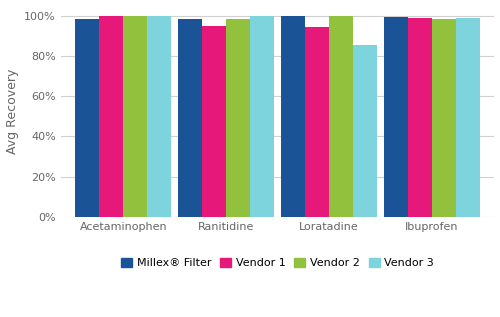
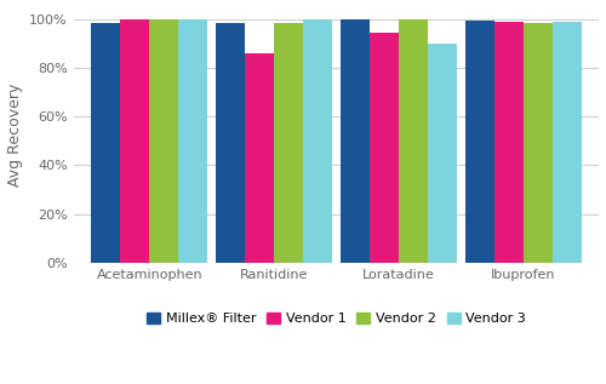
Vendor 1/Ranitidine: 95.0% -> 86.0%
Vendor 3/Loratadine: 85.5% -> 90.0%
